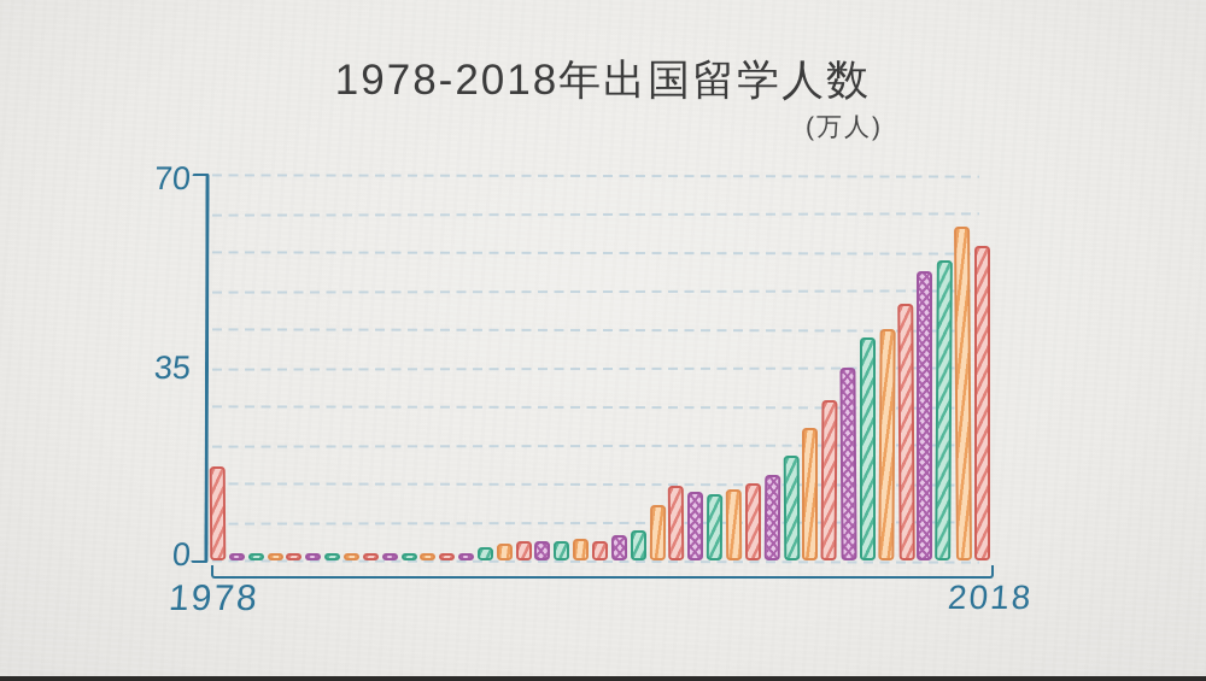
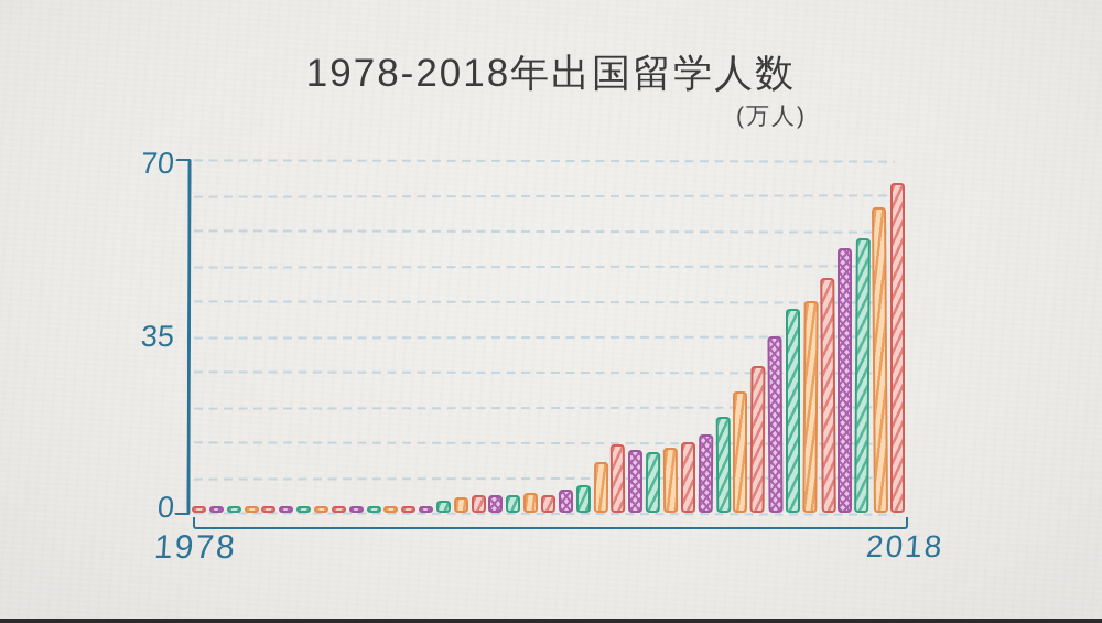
1978: 17 -> 1
2018: 57 -> 66
